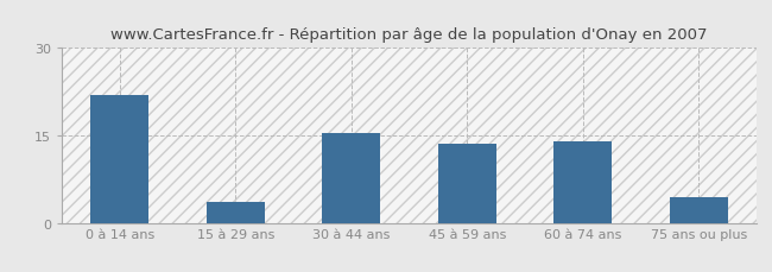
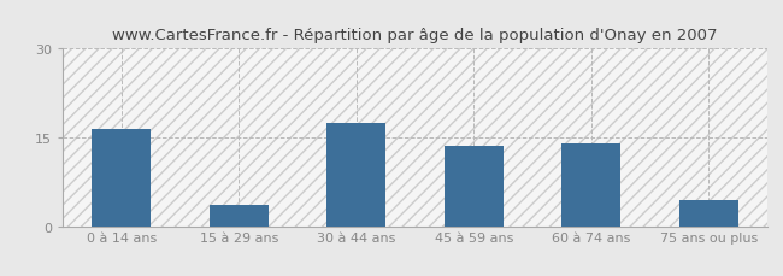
0 à 14 ans: 22.0 -> 16.5
30 à 44 ans: 15.5 -> 17.5
